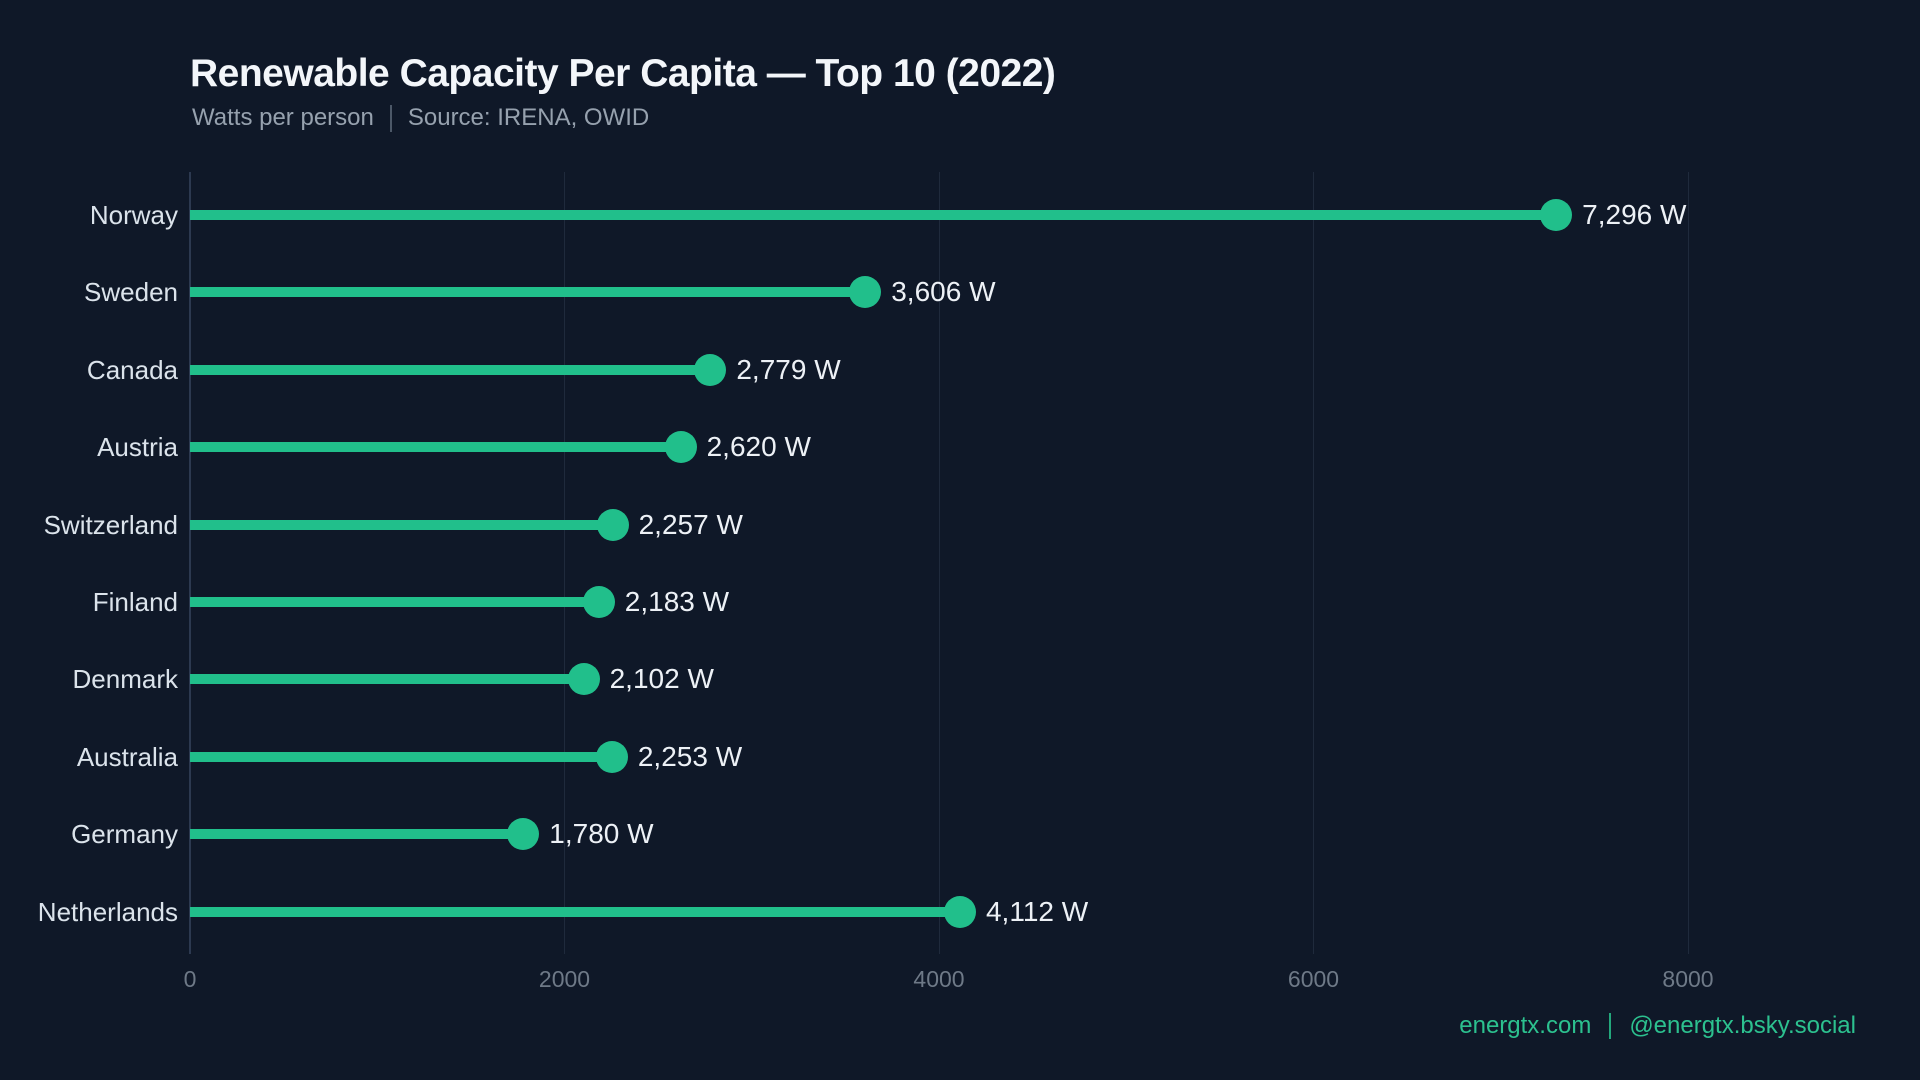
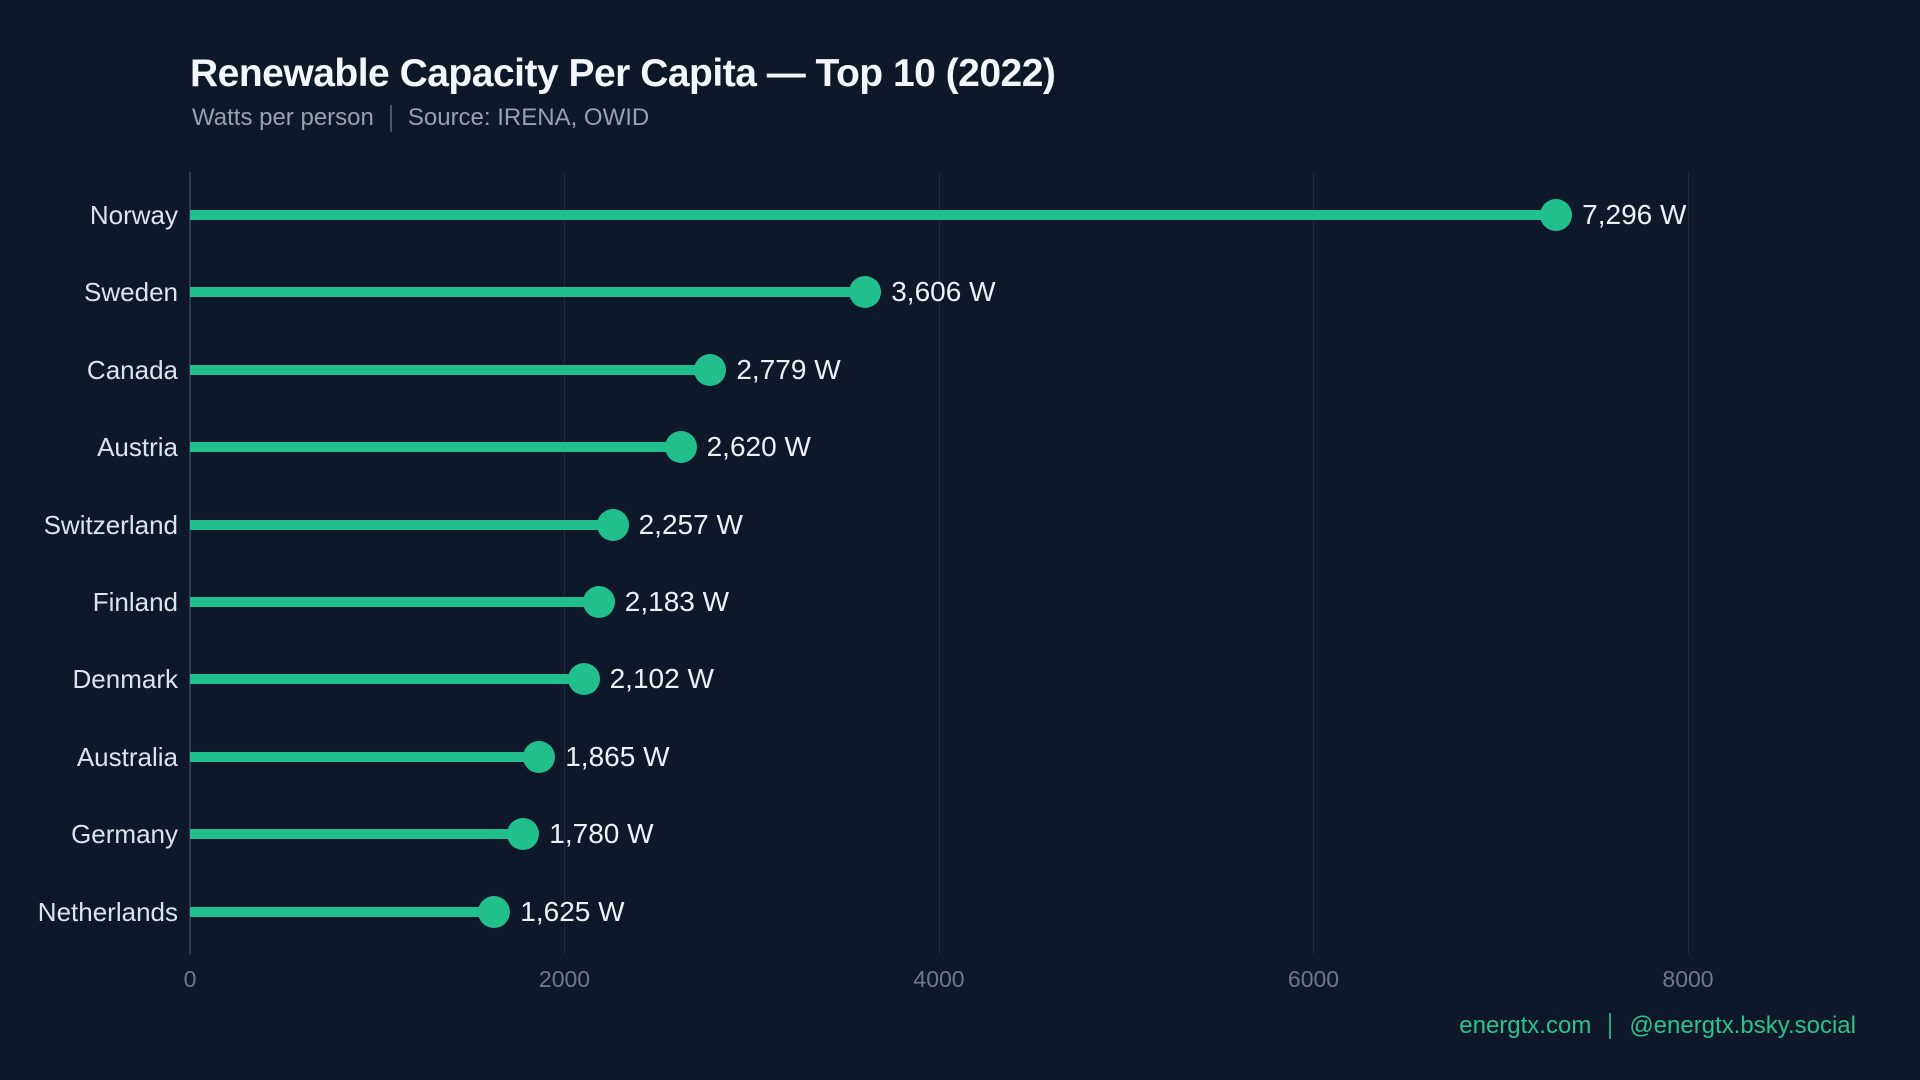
Australia: 2,253 -> 1,865
Netherlands: 4,112 -> 1,625
